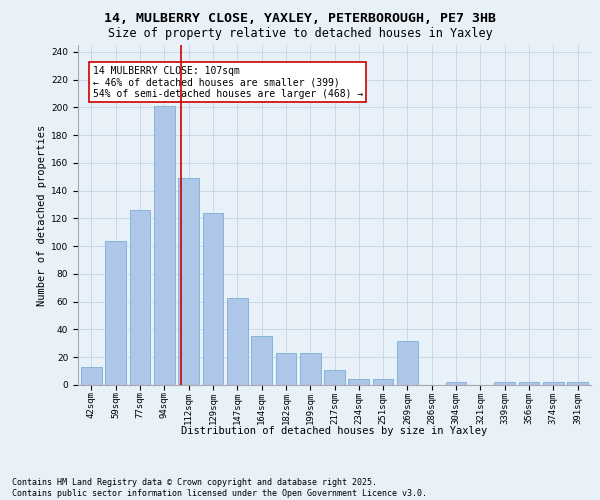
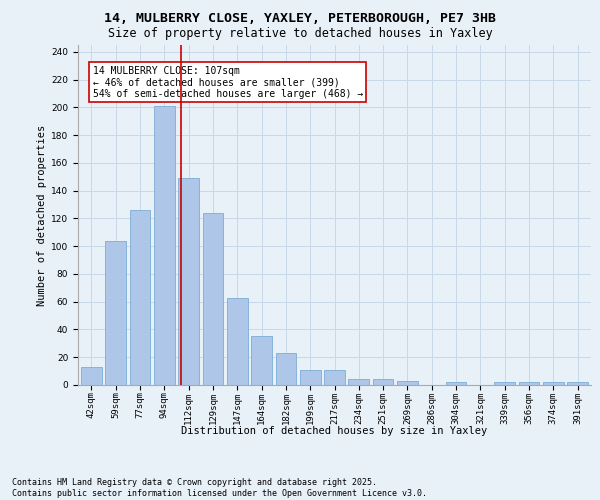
199sqm: 23 -> 11
269sqm: 32 -> 3
